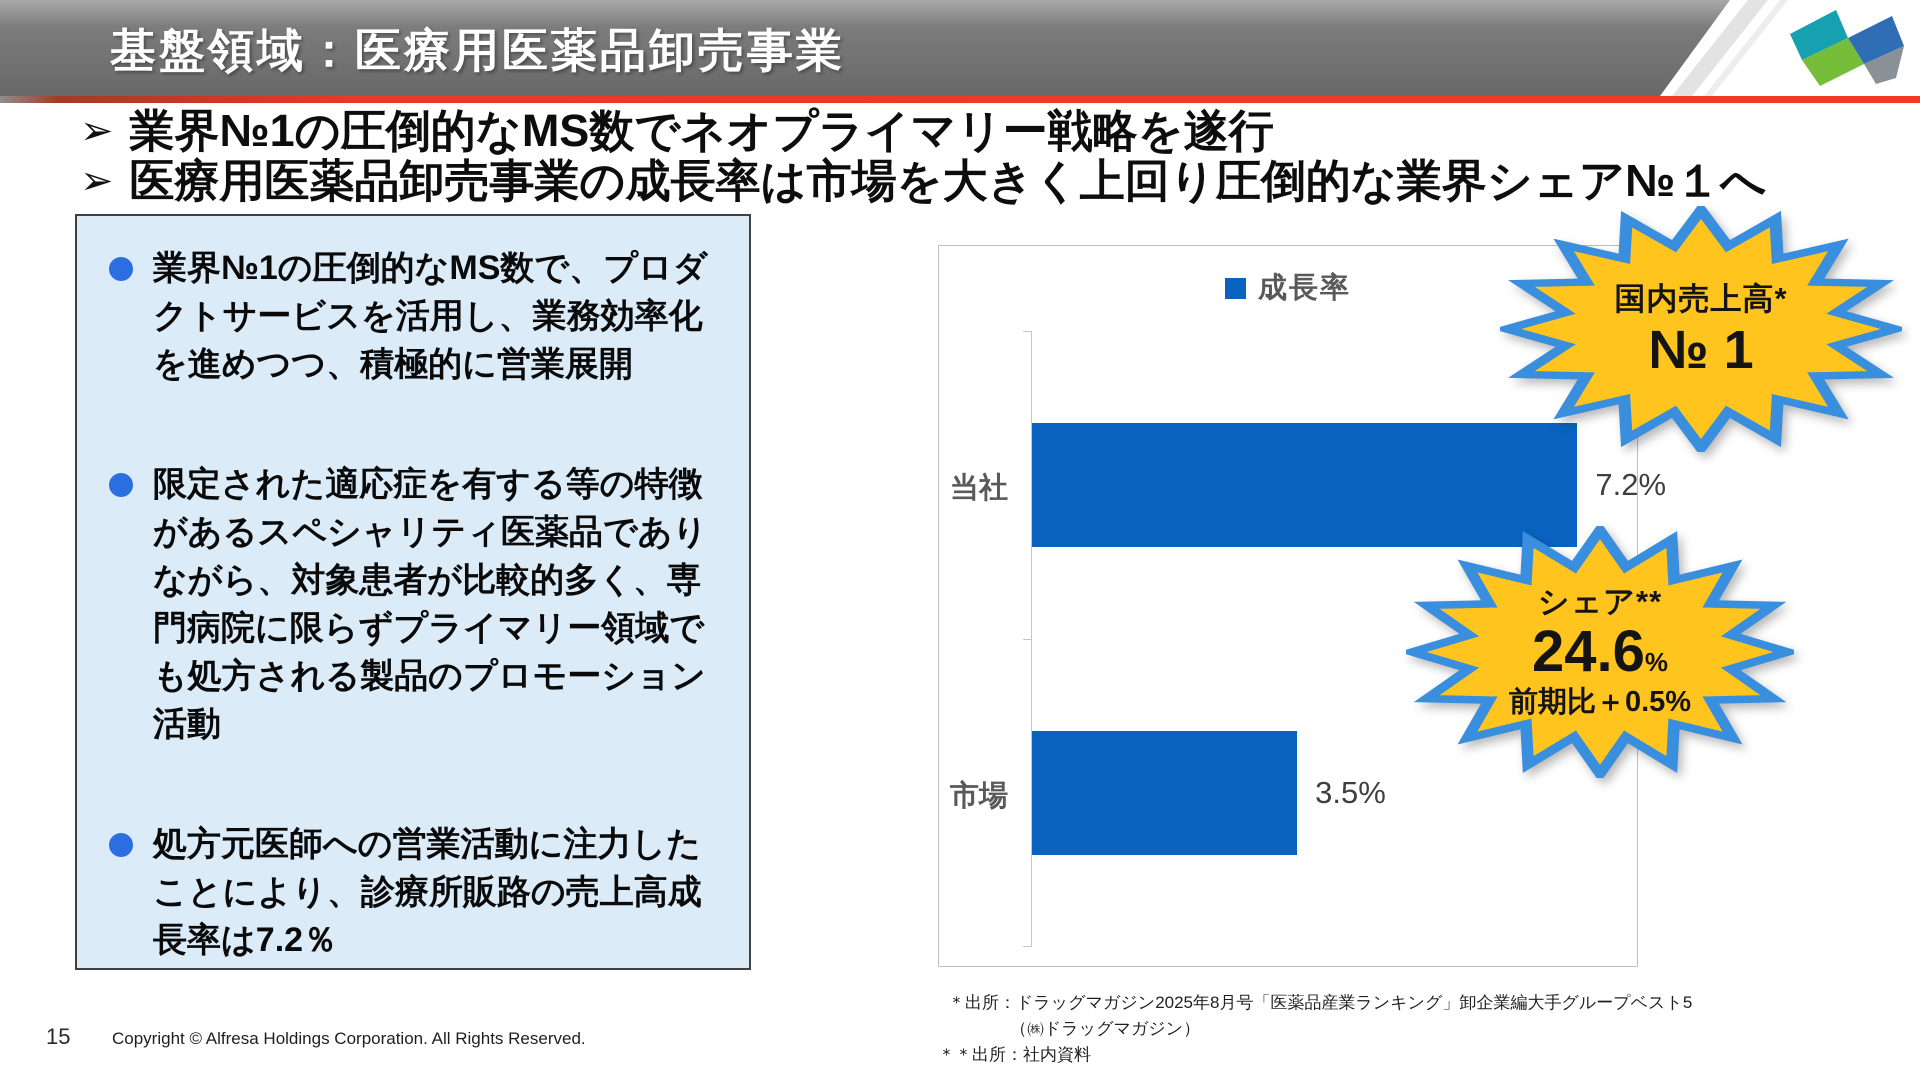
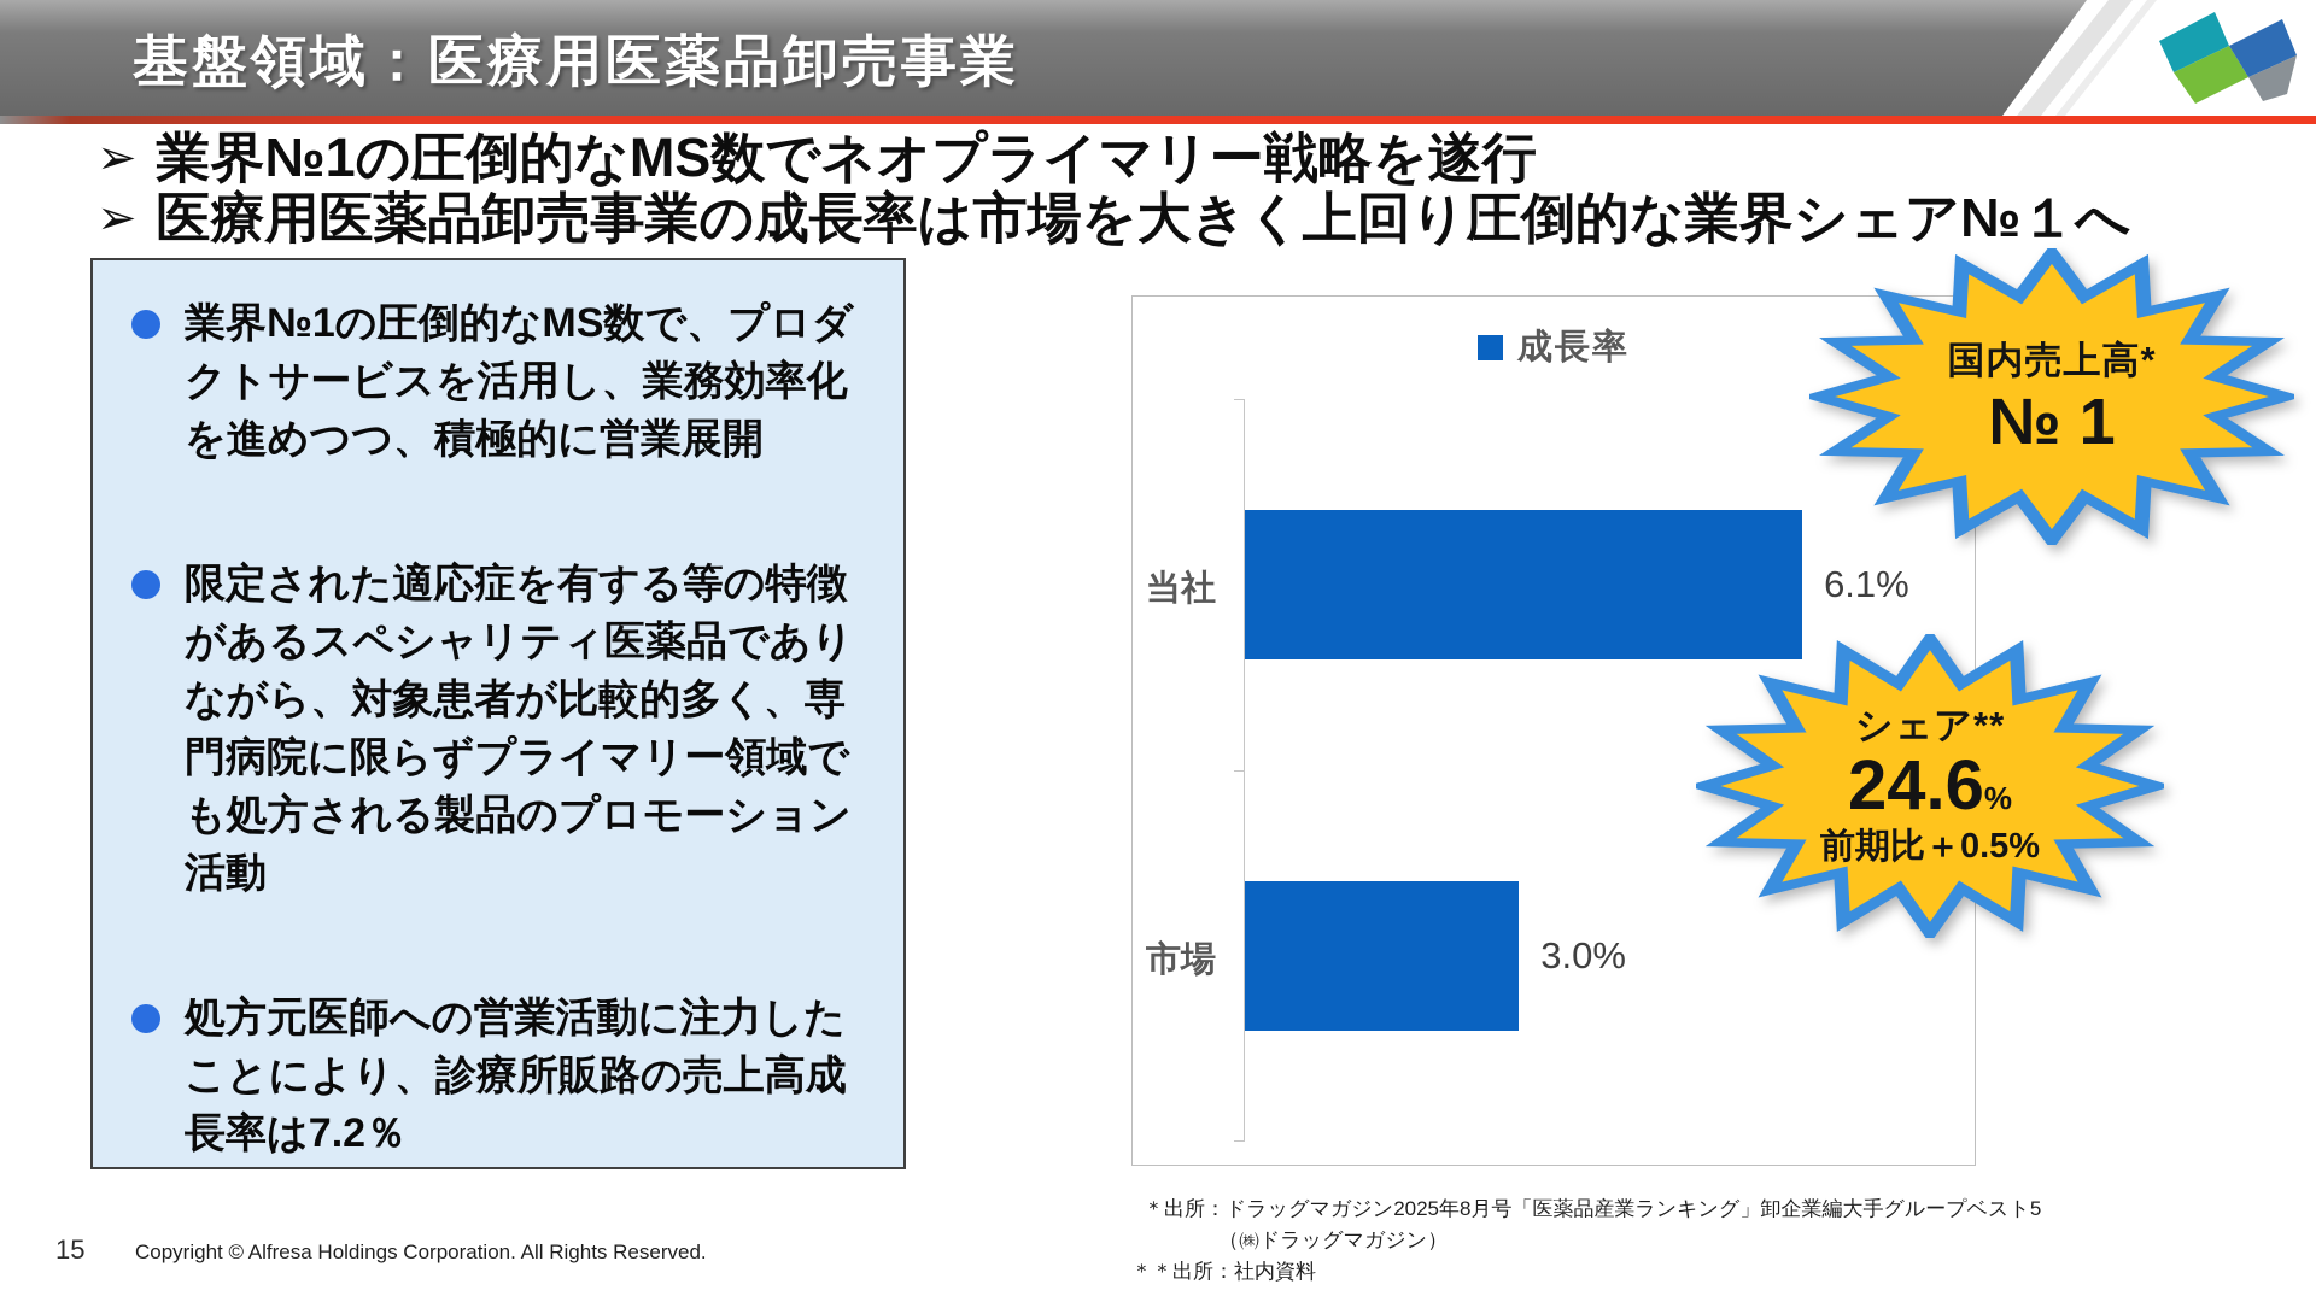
当社: 7.2% -> 6.1%
市場: 3.5% -> 3.0%
